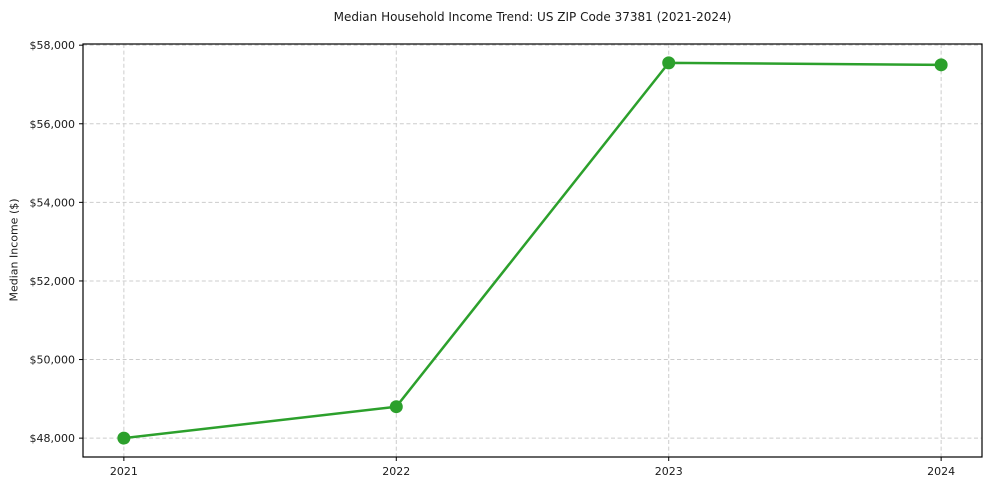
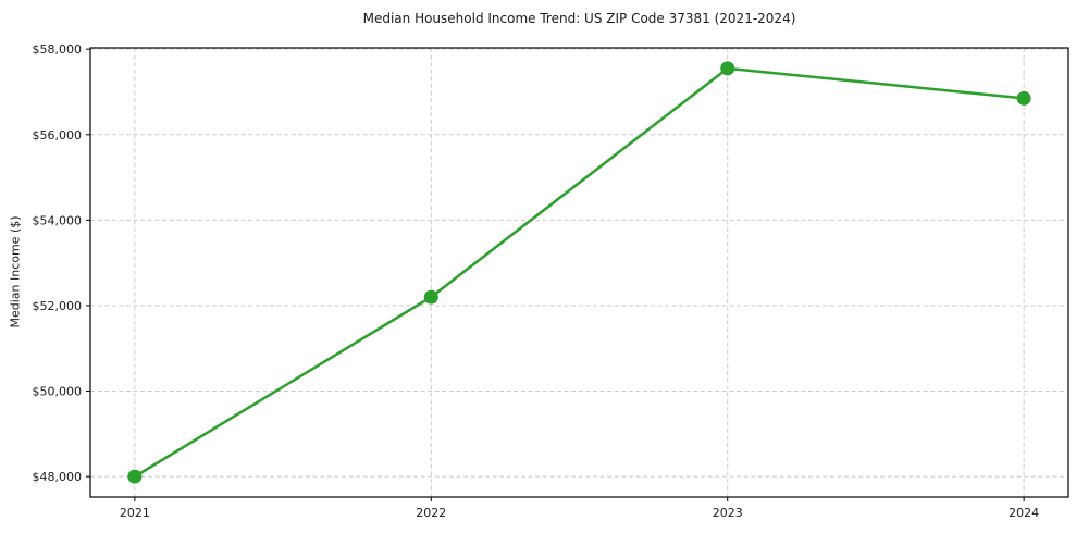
2022: $48800 -> $52200
2024: $57500 -> $56800
